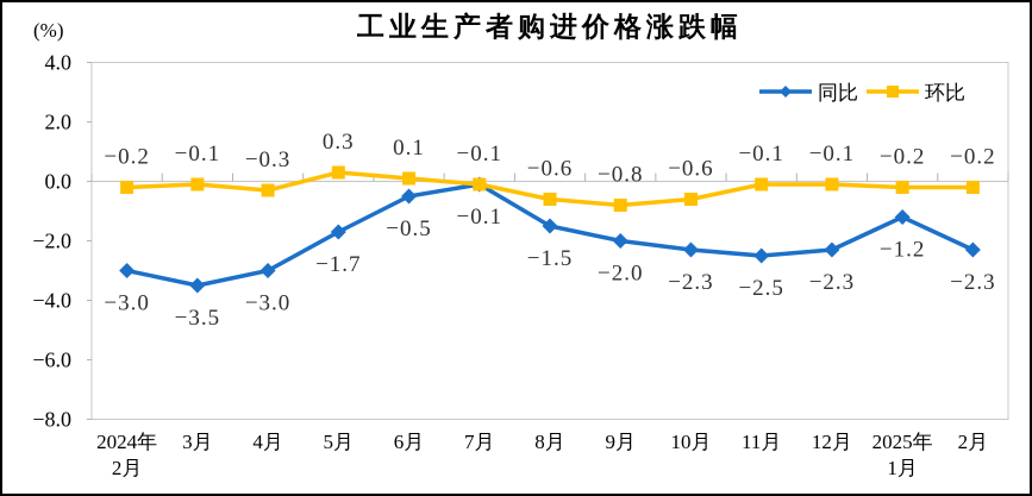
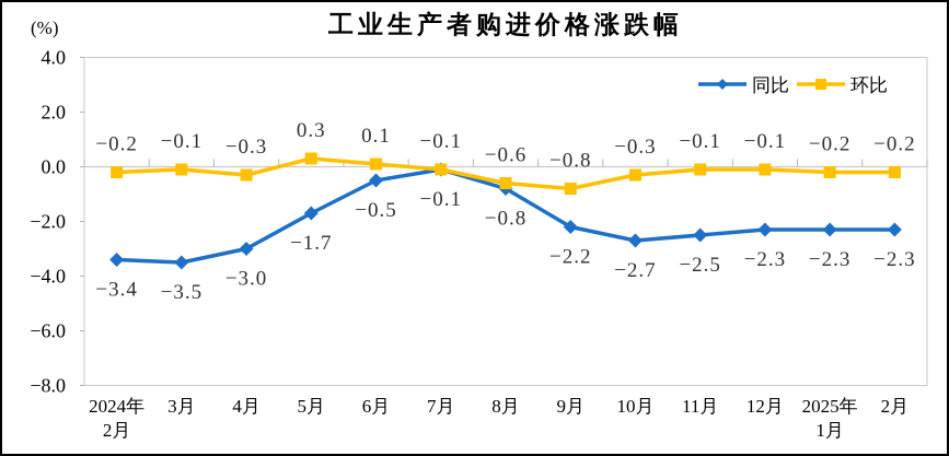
同比/2024年 2月: −3.0 -> −3.4
同比/8月: −1.5 -> −0.8
同比/9月: −2.0 -> −2.2
同比/10月: −2.3 -> −2.7
环比/10月: −0.6 -> −0.3
同比/2025年 1月: −1.2 -> −2.3
